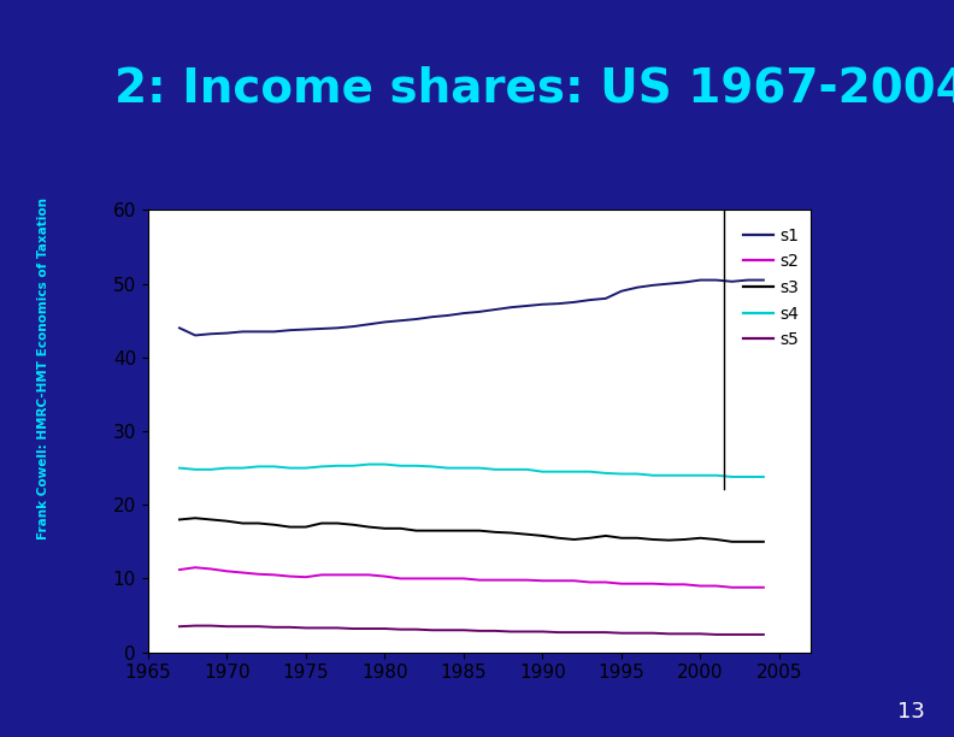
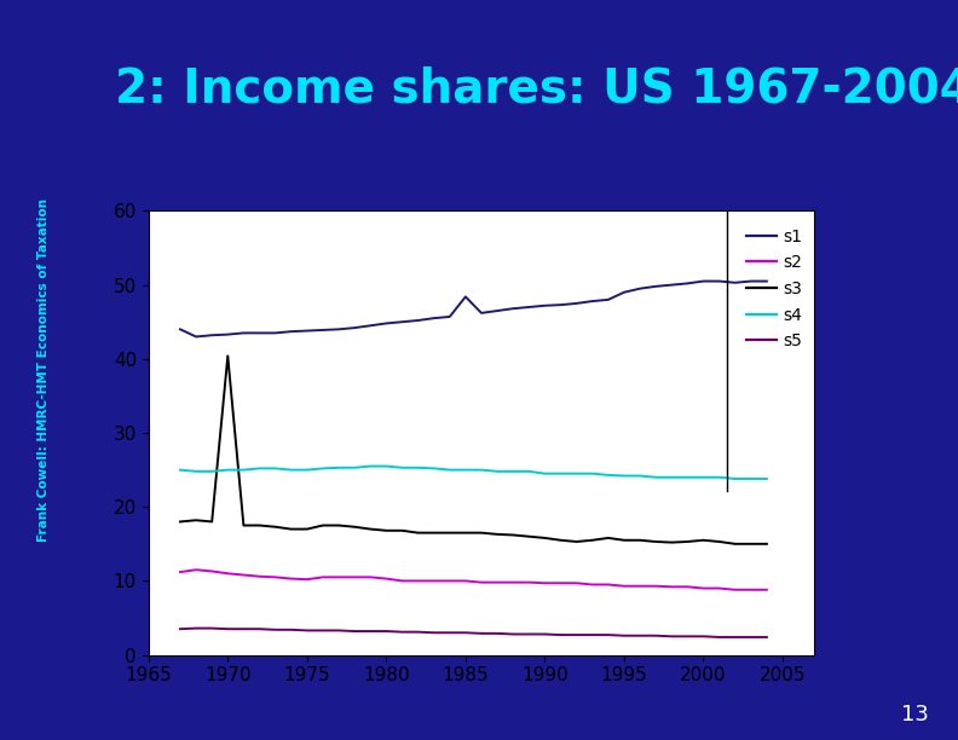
s3/1970: 17.8 -> 40.4
s1/1985: 46.0 -> 48.4
